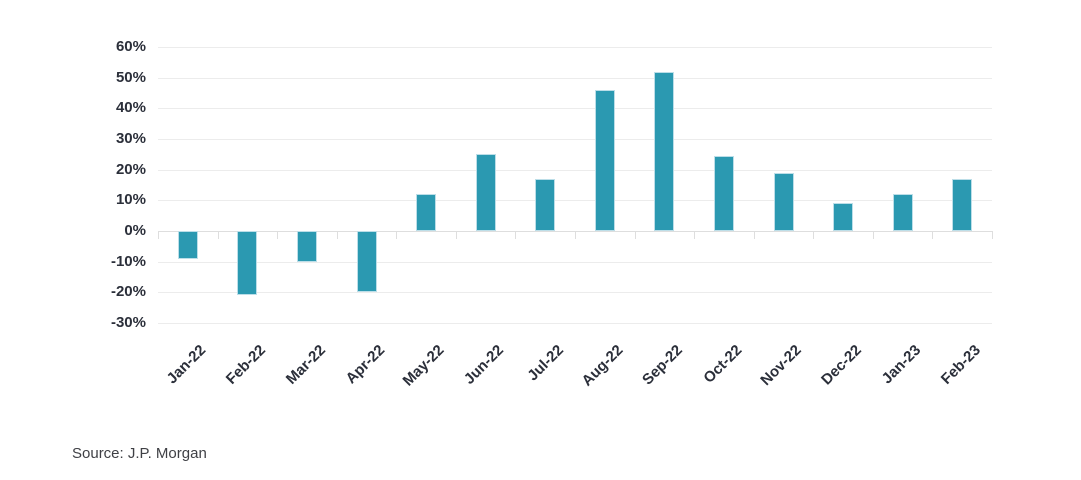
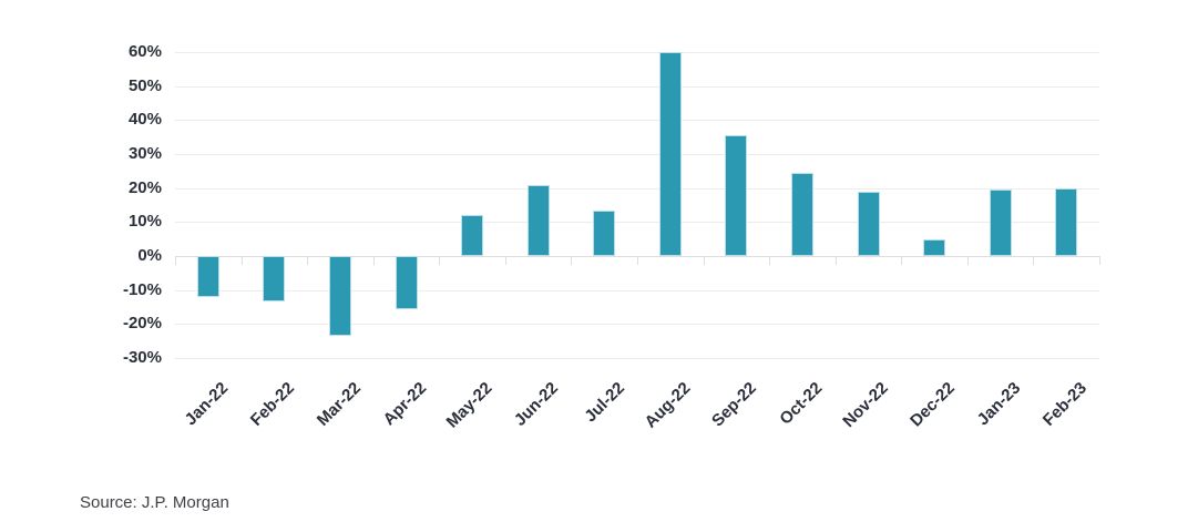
Jan-22: -9% -> -12%
Feb-22: -21% -> -14%
Mar-22: -10% -> -24%
Apr-22: -20% -> -16%
Jun-22: 25% -> 21%
Jul-22: 17% -> 14%
Aug-22: 46% -> 60%
Sep-22: 52% -> 36%
Dec-22: 9% -> 5%
Jan-23: 12% -> 20%
Feb-23: 17% -> 20%
